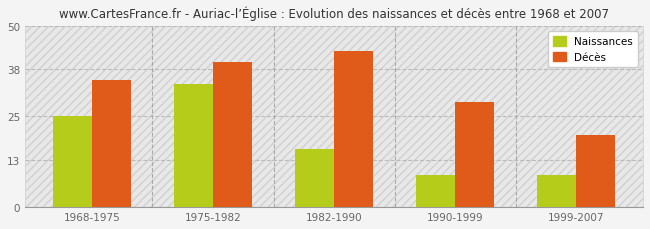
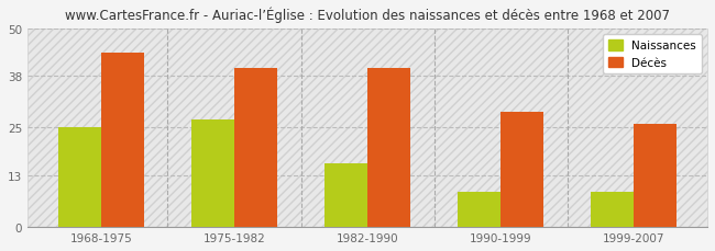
Décès/1968-1975: 35 -> 44
Naissances/1975-1982: 34 -> 27
Décès/1982-1990: 43 -> 40
Décès/1999-2007: 20 -> 26
